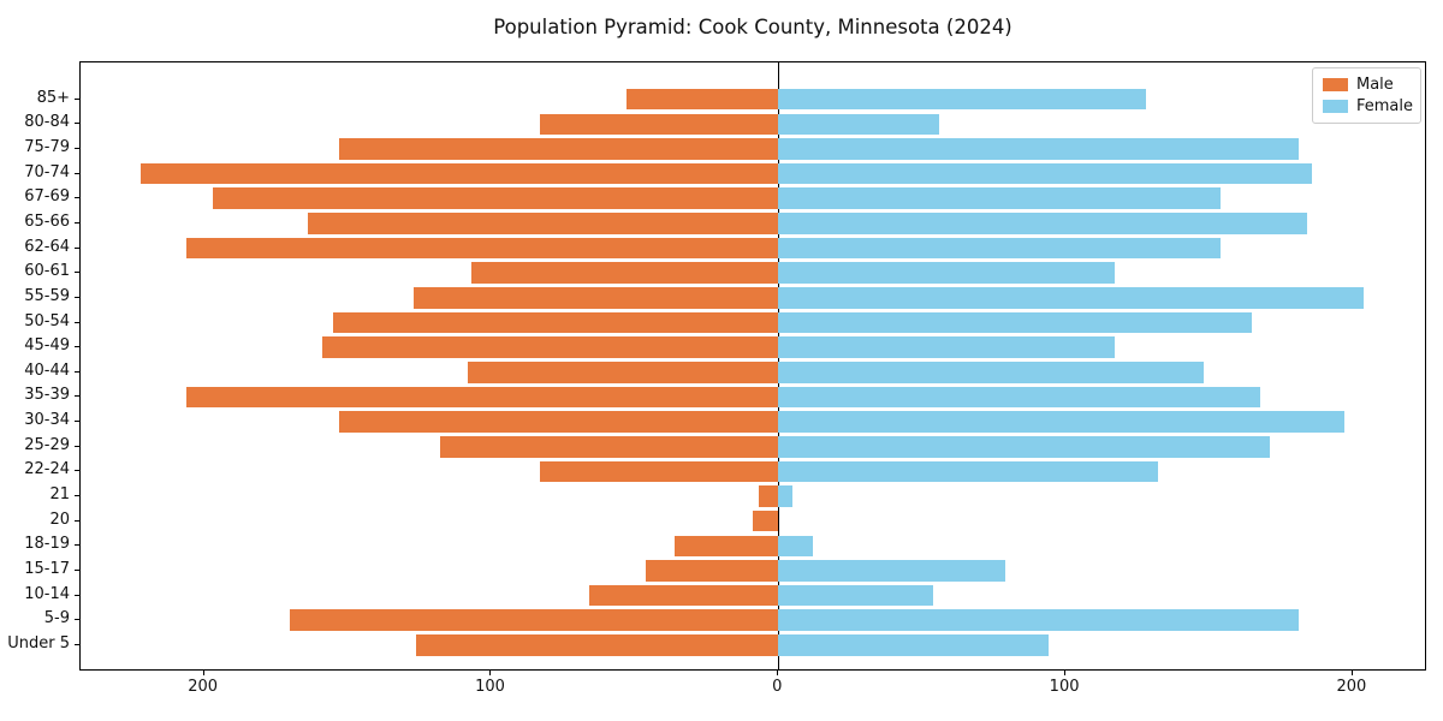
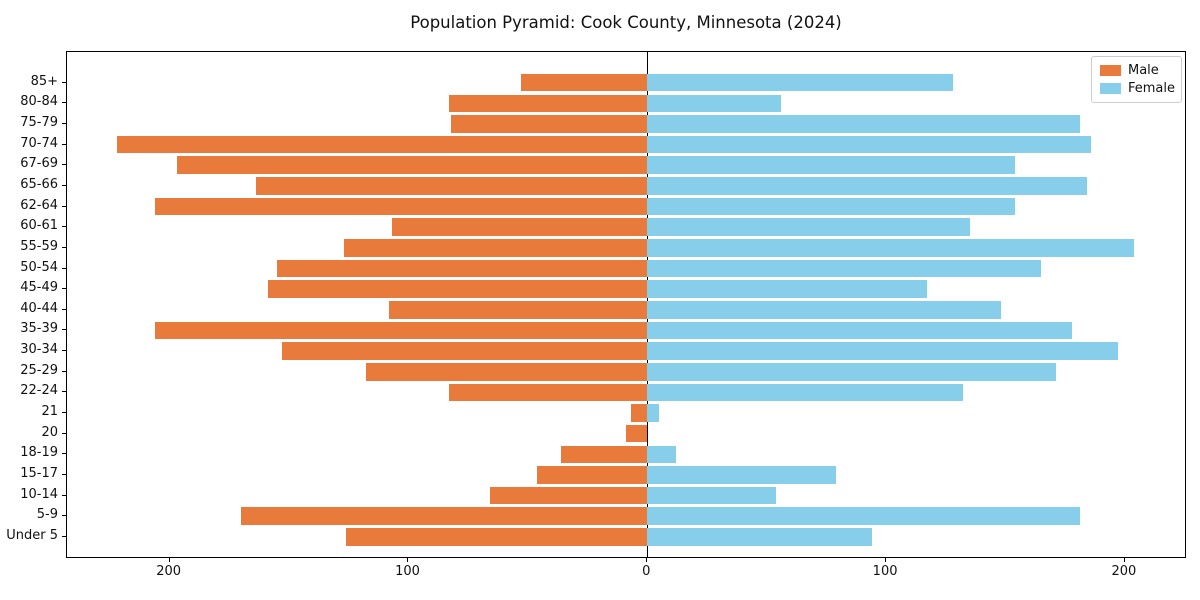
Male/75-79: 153 -> 82
Female/60-61: 117 -> 135
Female/35-39: 168 -> 178
